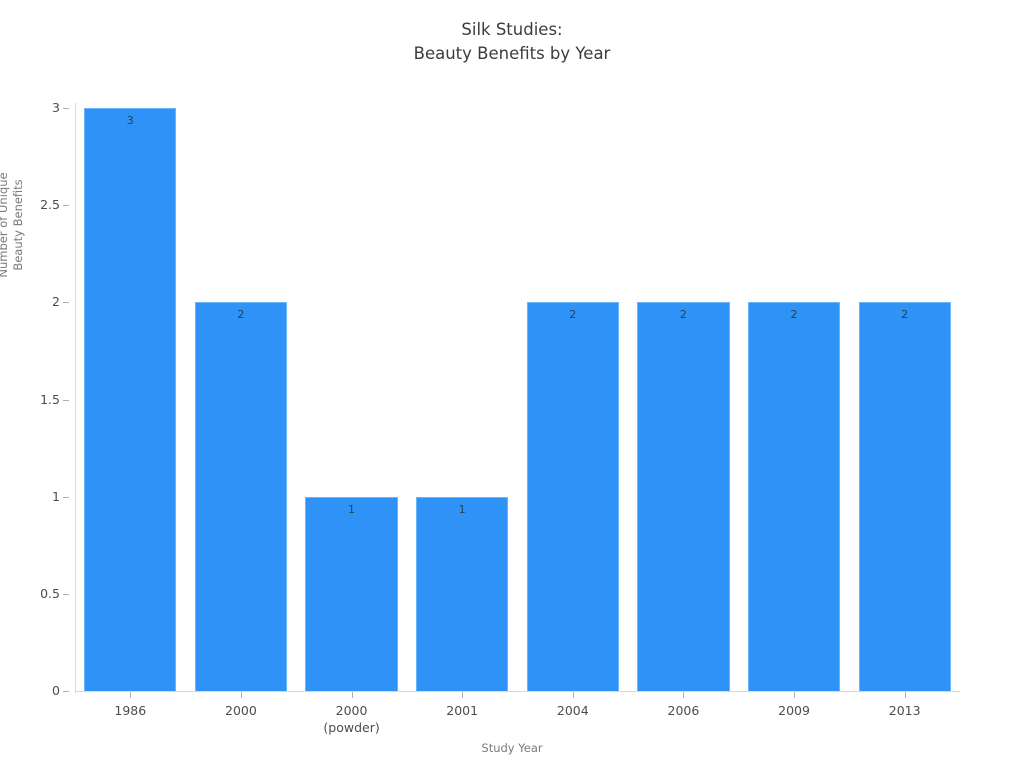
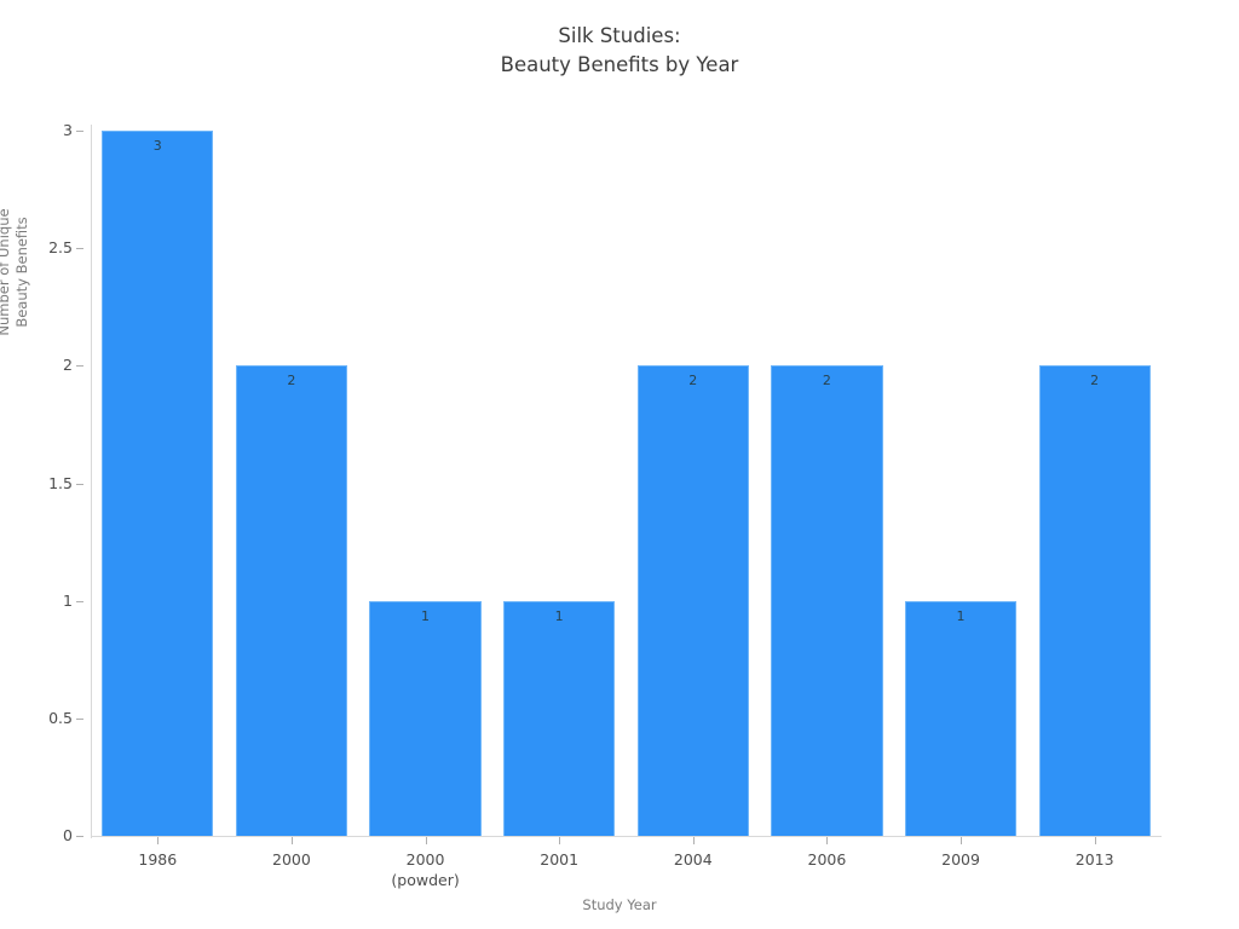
2009: 2 -> 1
